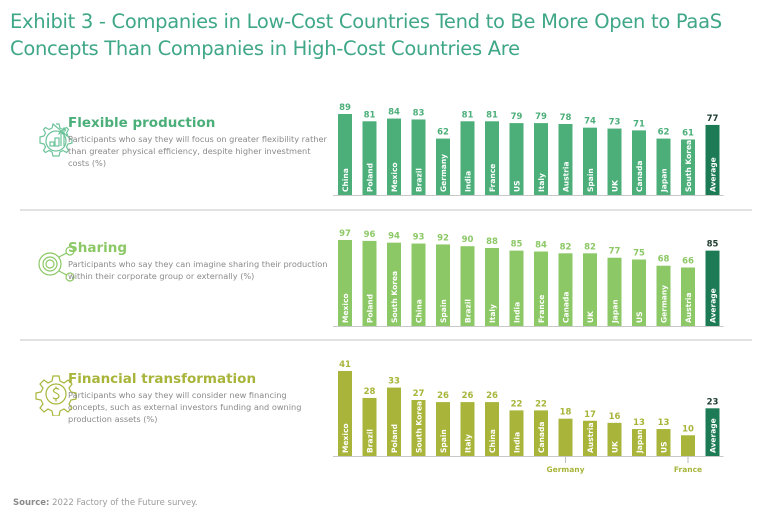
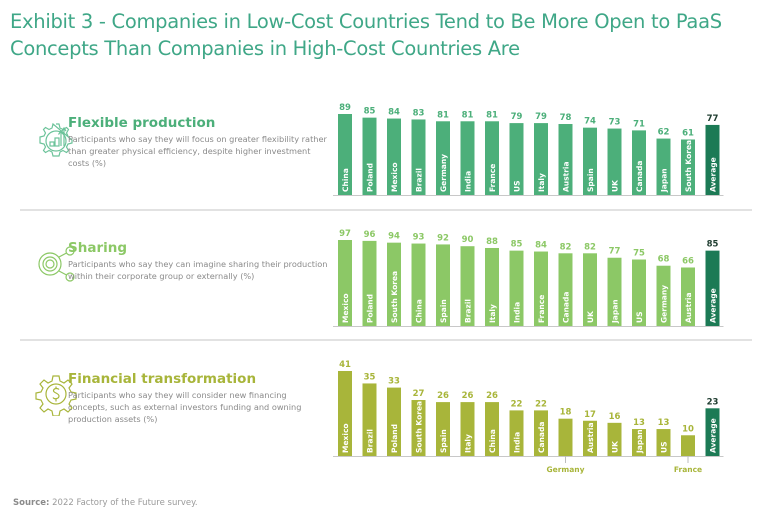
Flexible production/Poland: 81 -> 85
Flexible production/Germany: 62 -> 81
Financial transformation/Brazil: 28 -> 35
